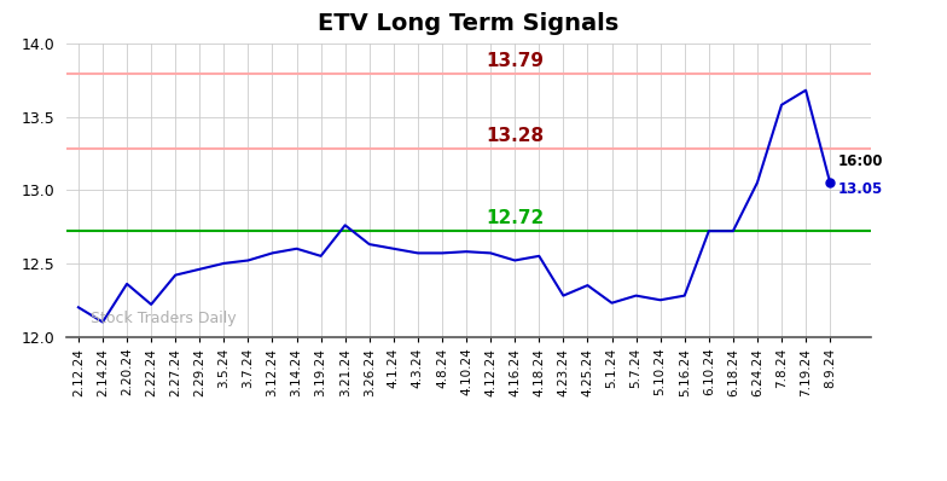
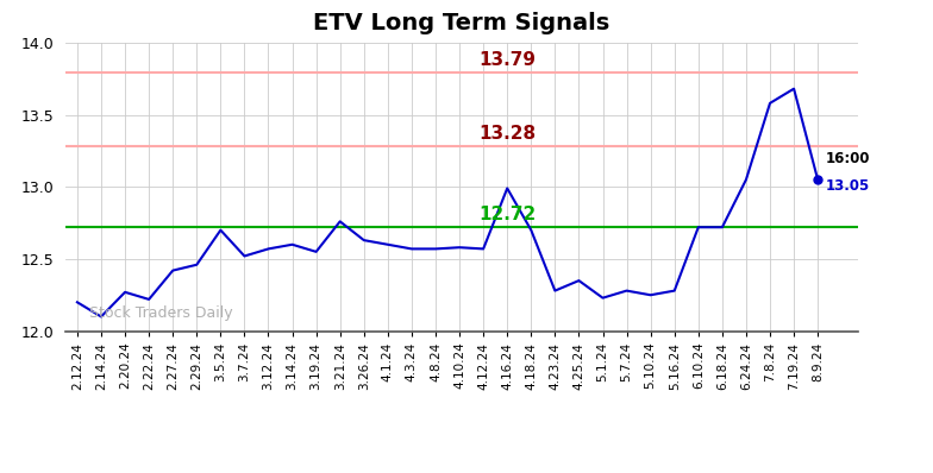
2.20.24: 12.36 -> 12.27
3.5.24: 12.50 -> 12.70
4.16.24: 12.52 -> 12.99
4.18.24: 12.55 -> 12.70
